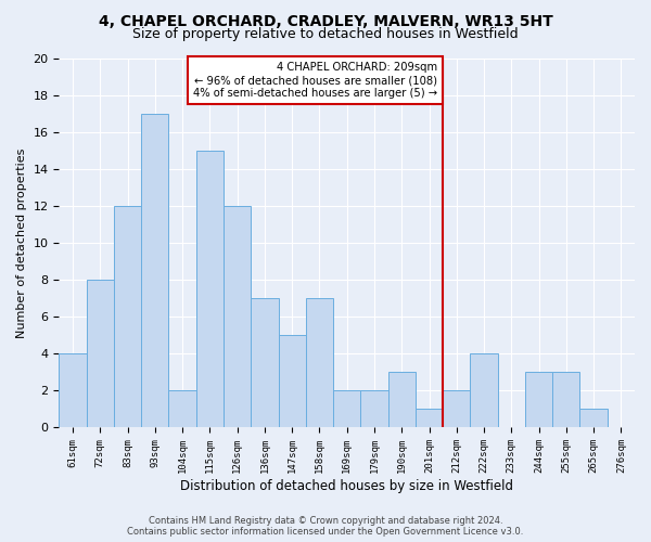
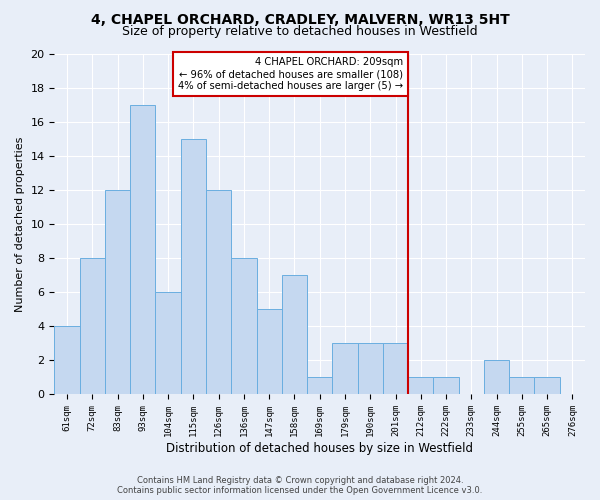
104sqm: 2 -> 6
136sqm: 7 -> 8
169sqm: 2 -> 1
179sqm: 2 -> 3
201sqm: 1 -> 3
212sqm: 2 -> 1
222sqm: 4 -> 1
244sqm: 3 -> 2
255sqm: 3 -> 1
